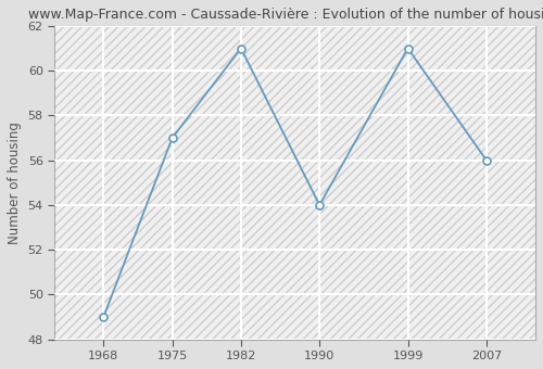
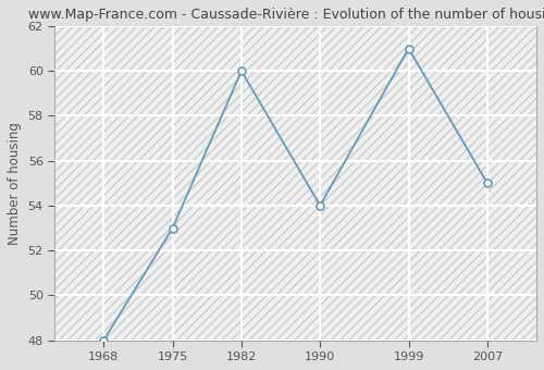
1968: 49 -> 48
1975: 57 -> 53
1982: 61 -> 60
2007: 56 -> 55
